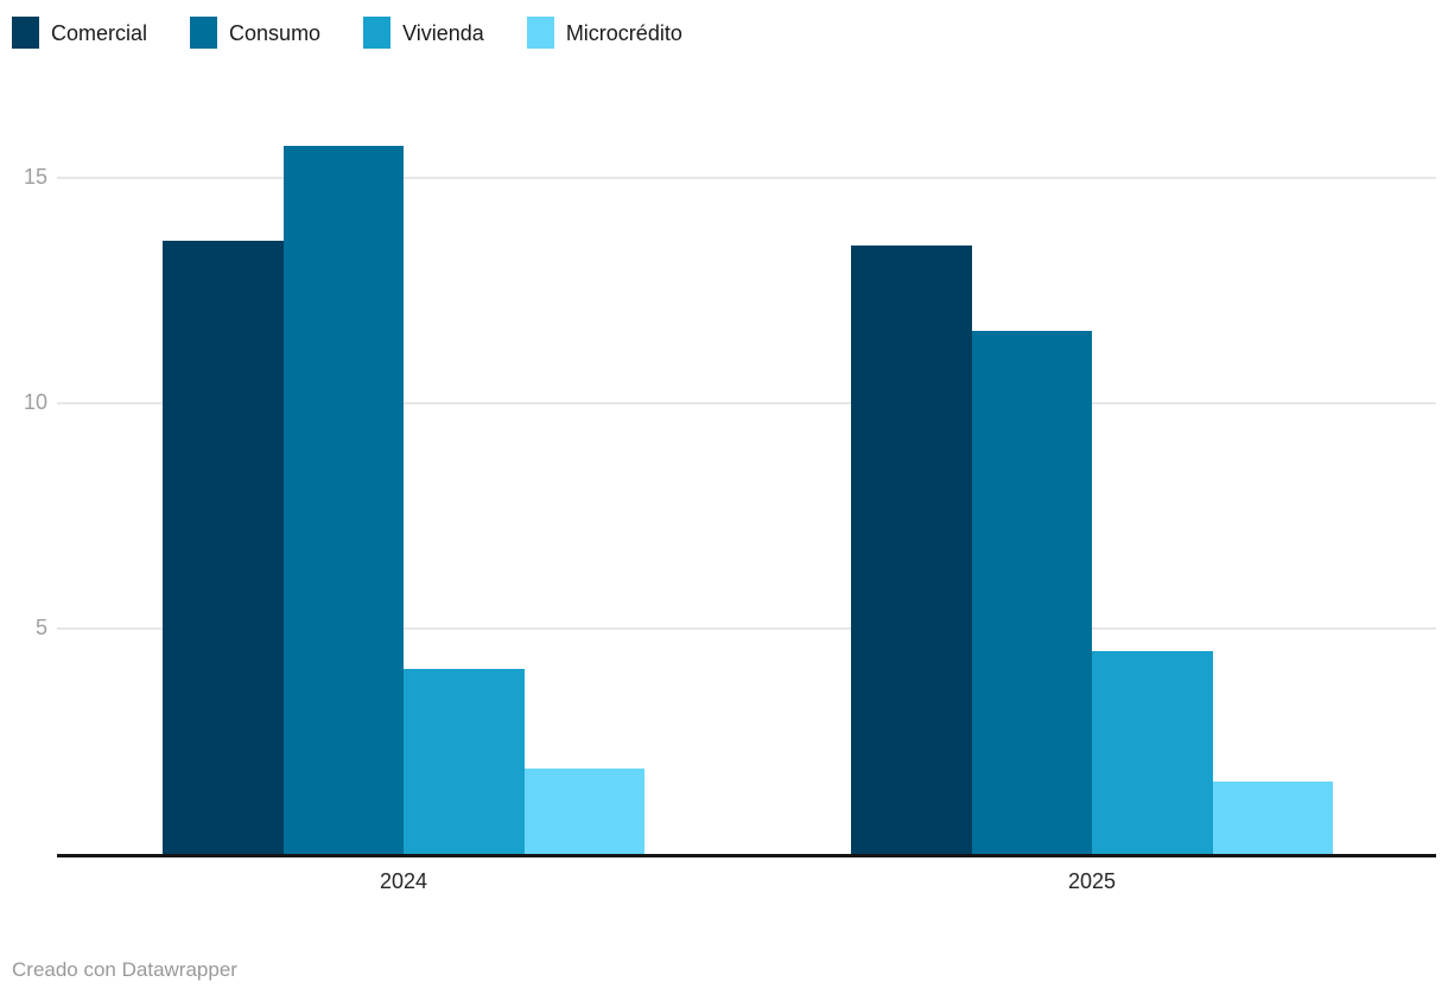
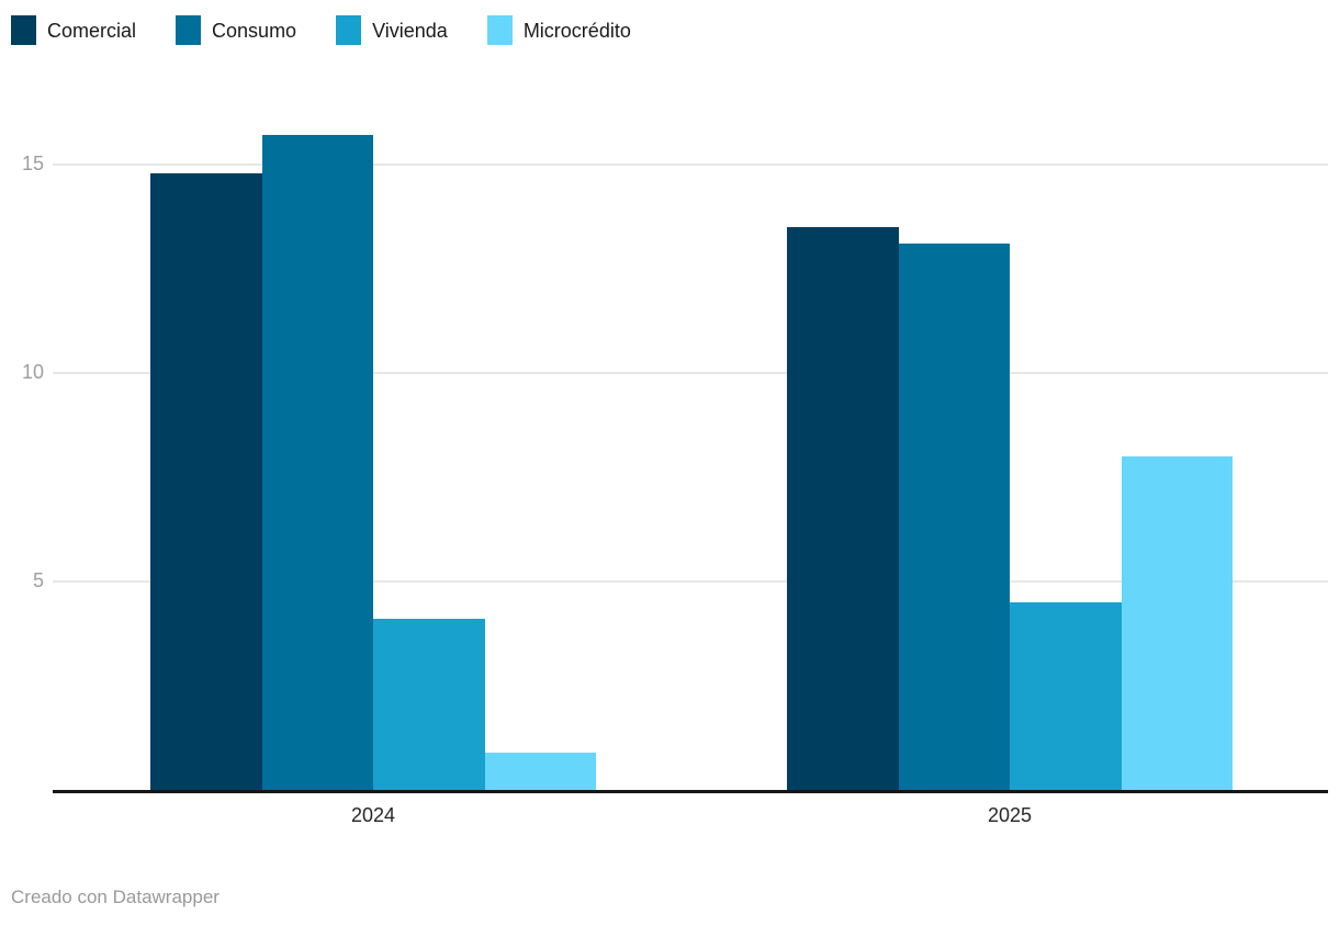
Comercial/2024: 13.6 -> 14.8
Microcrédito/2024: 1.9 -> 0.9
Consumo/2025: 11.6 -> 13.1
Microcrédito/2025: 1.6 -> 8.0
